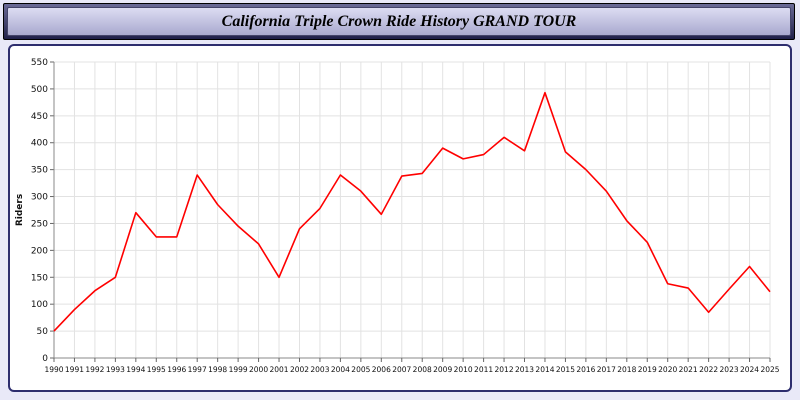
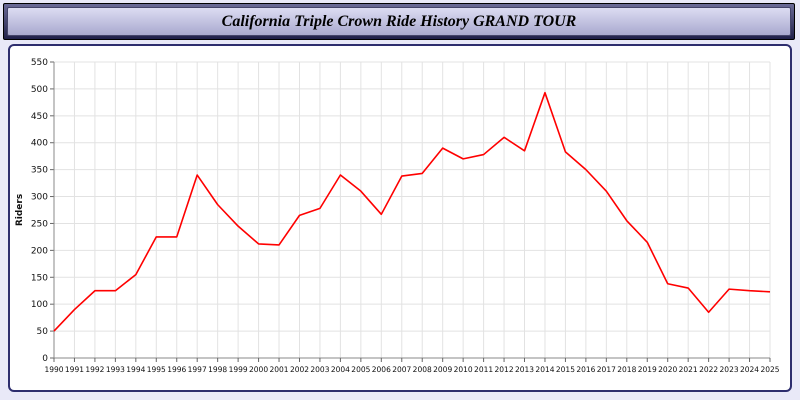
1993: 150 -> 120
1994: 270 -> 160
2001: 150 -> 210
2002: 240 -> 260
2024: 170 -> 120
